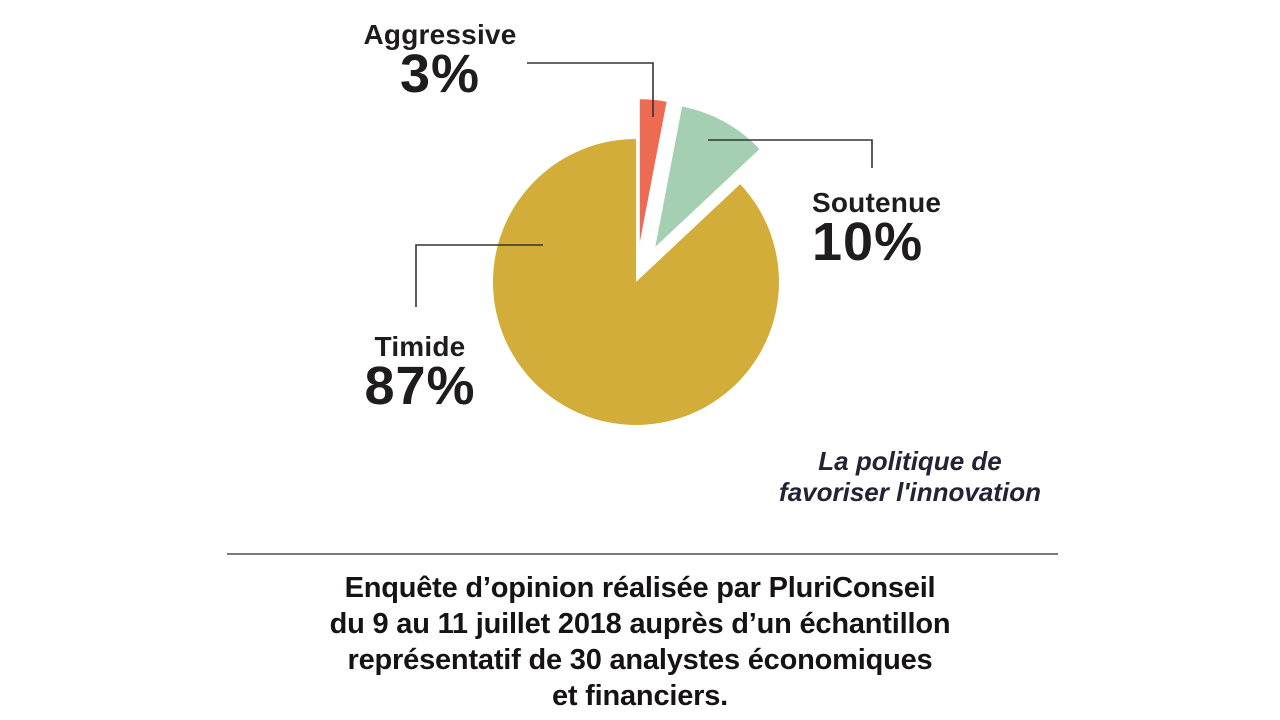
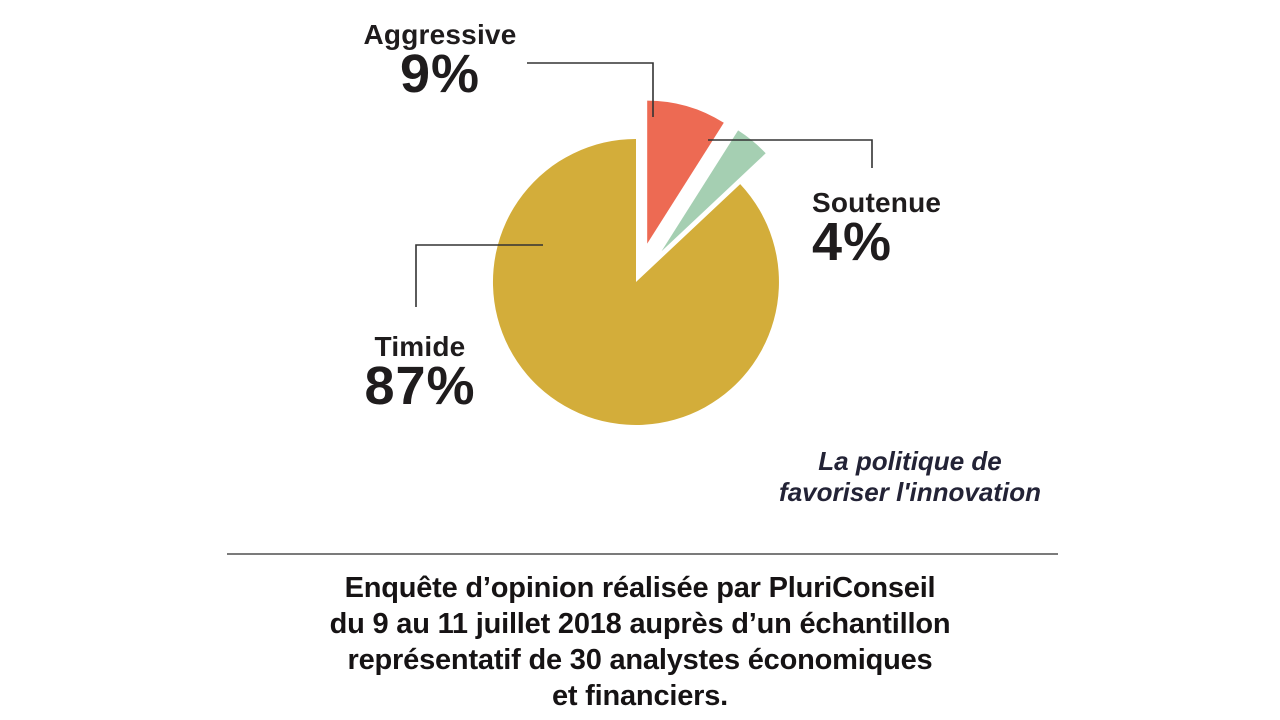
Aggressive: 3% -> 9%
Soutenue: 10% -> 4%
